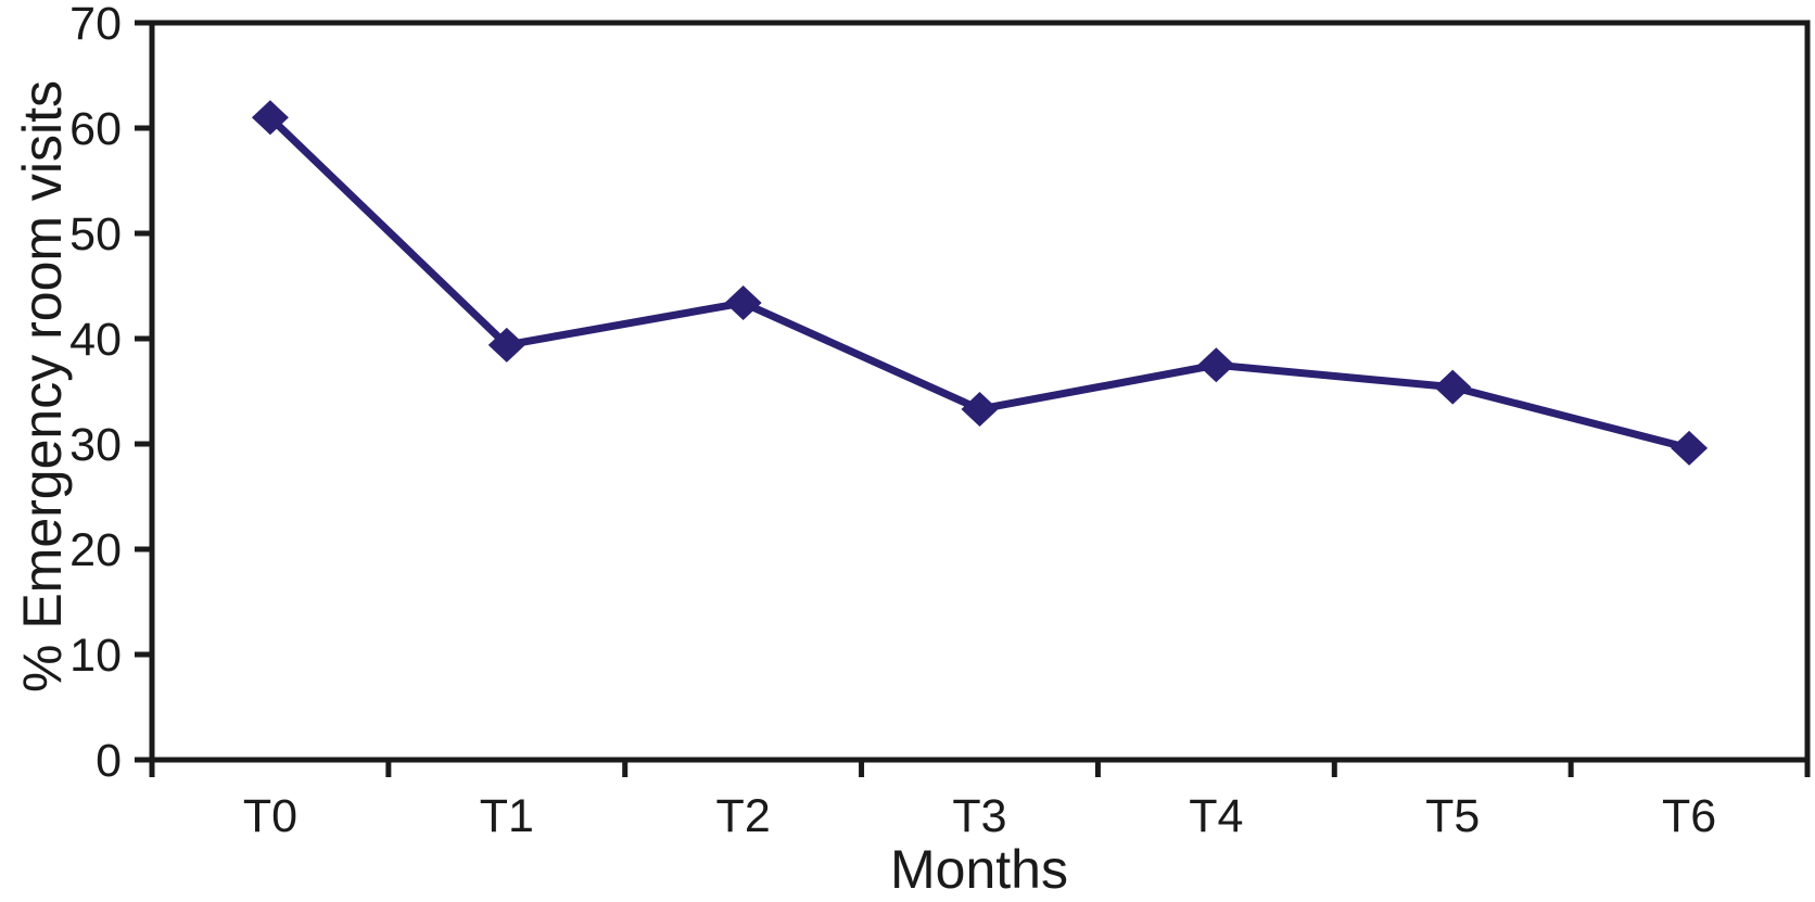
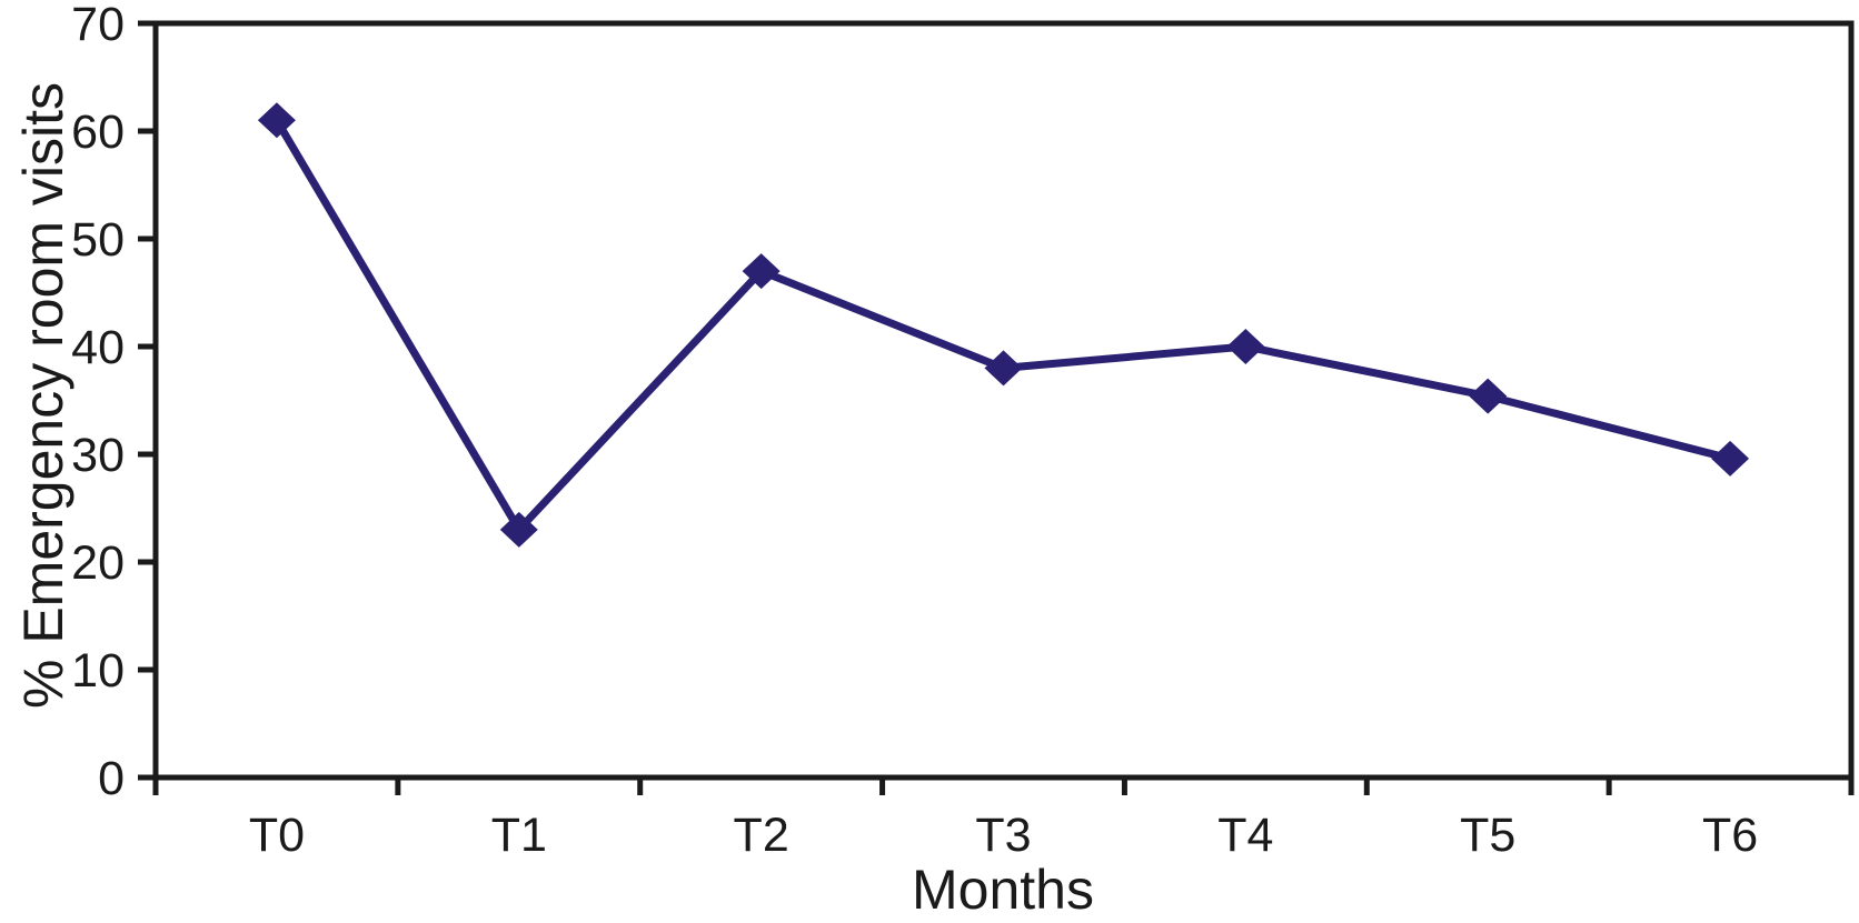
T1: 39 -> 23
T2: 43 -> 47
T3: 33 -> 38
T4: 38 -> 40
